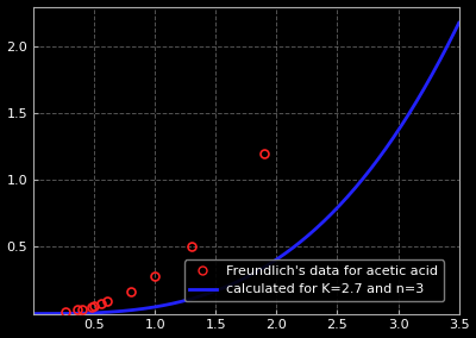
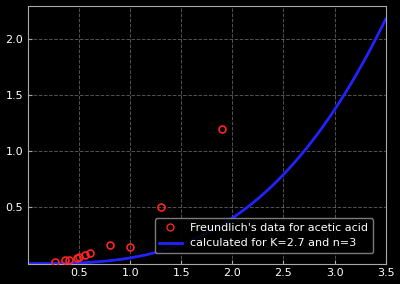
Freundlich's data for acetic acid/1.0: 0.28 -> 0.15
